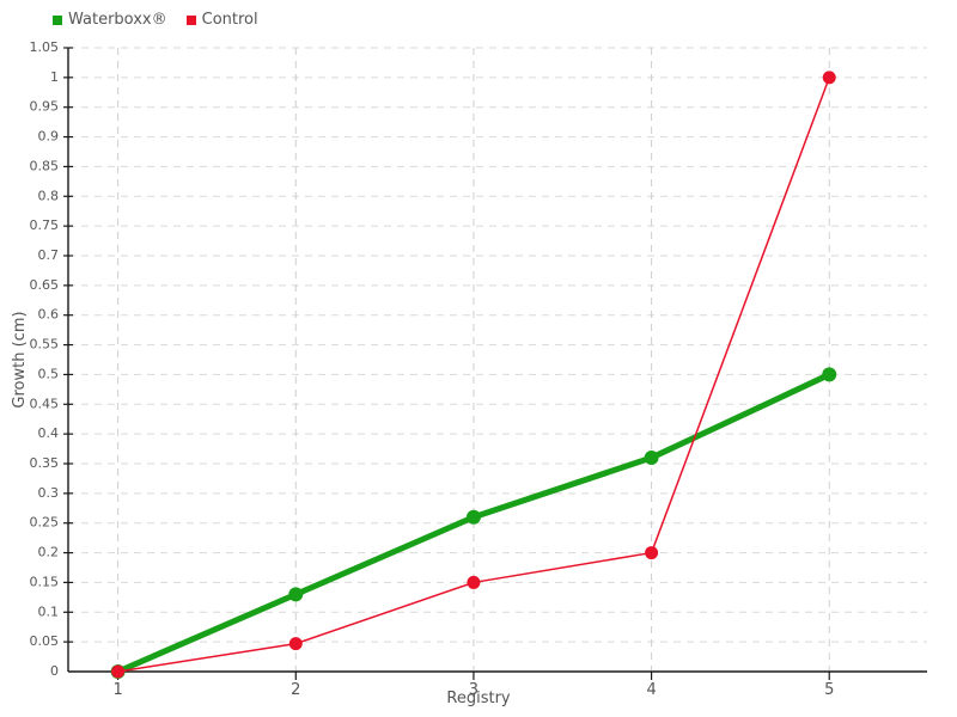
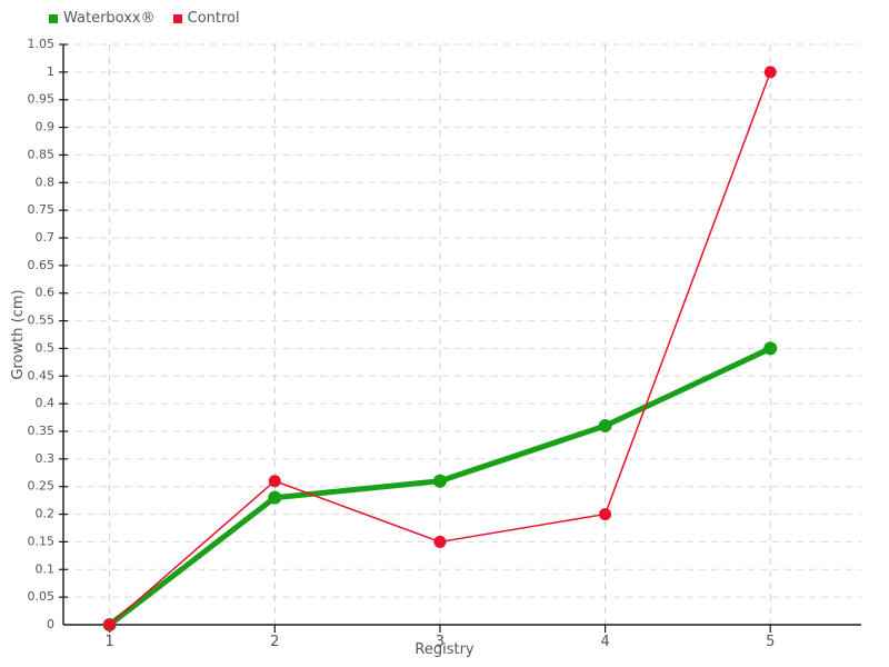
Waterboxx®/2: 0.13 -> 0.23
Control/2: 0.05 -> 0.26
